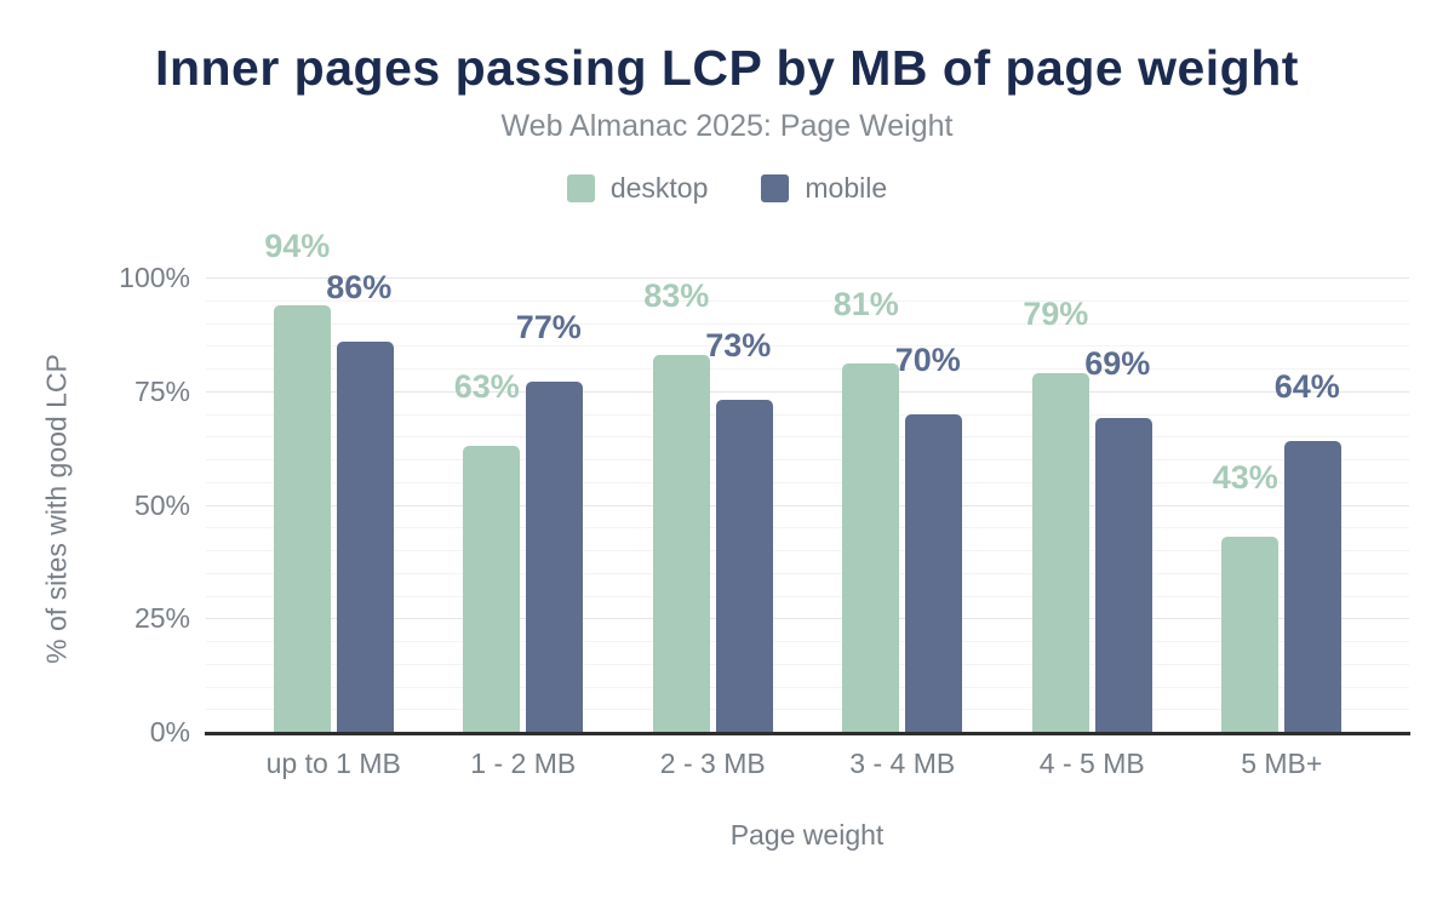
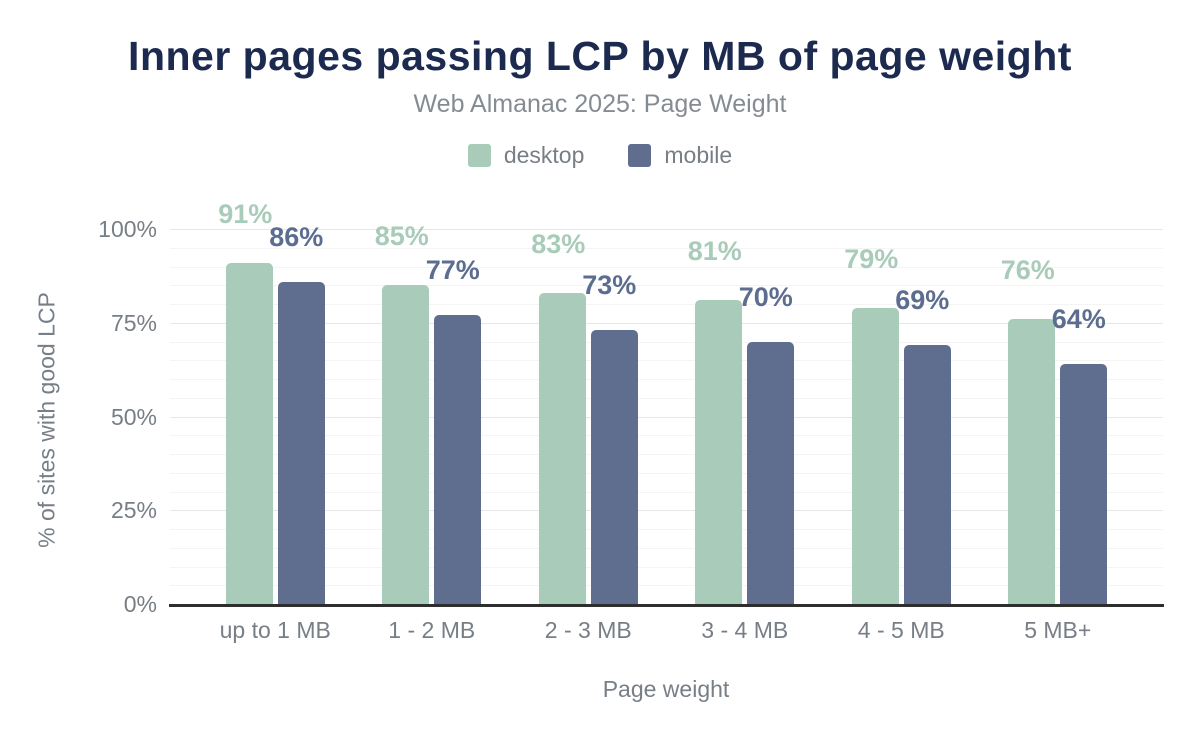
desktop/up to 1 MB: 94% -> 91%
desktop/1 - 2 MB: 63% -> 85%
desktop/5 MB+: 43% -> 76%
